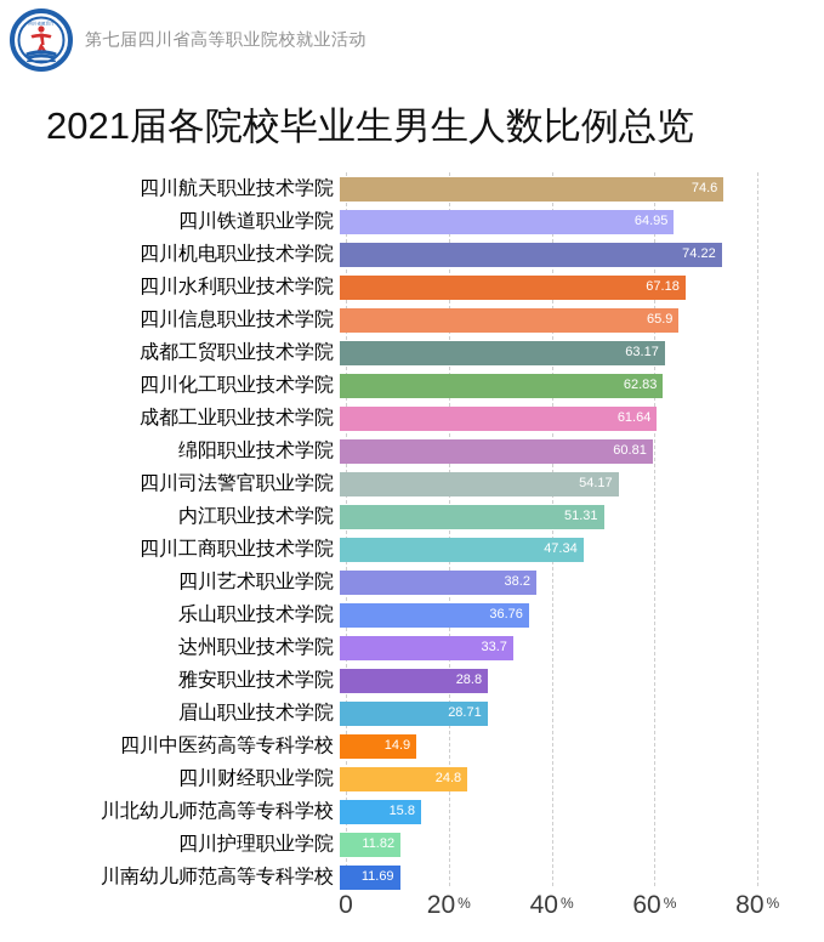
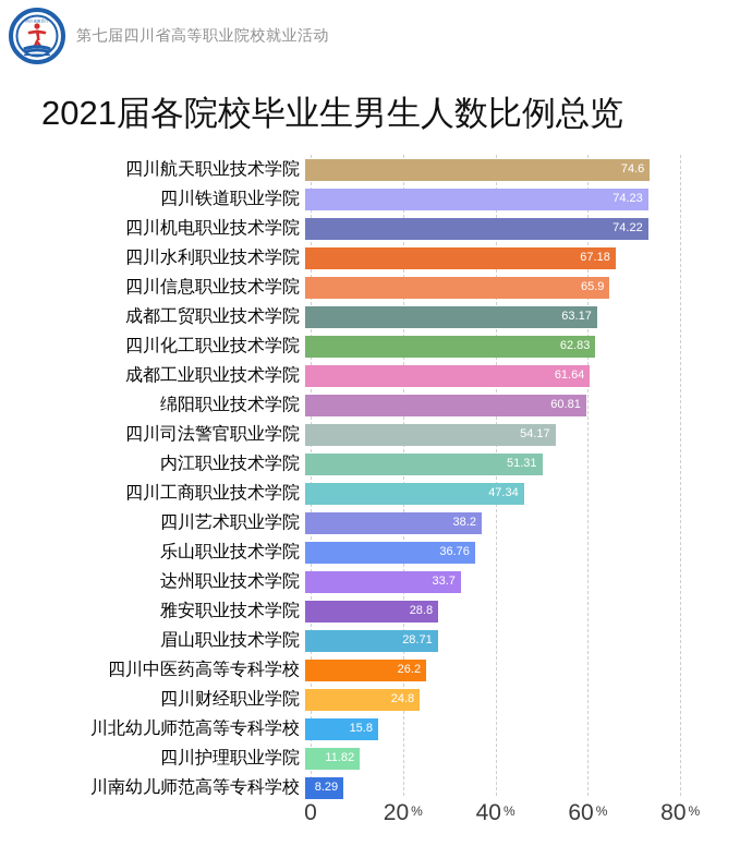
四川铁道职业学院: 64.95 -> 74.23
四川中医药高等专科学校: 14.9 -> 26.2
川南幼儿师范高等专科学校: 11.69 -> 8.29
